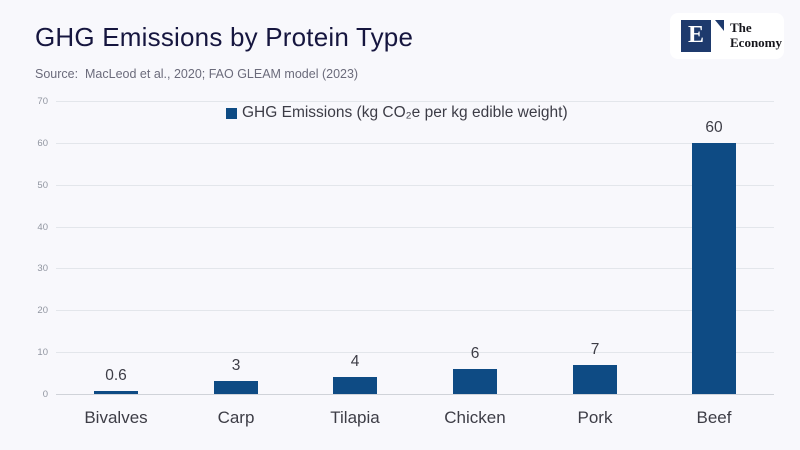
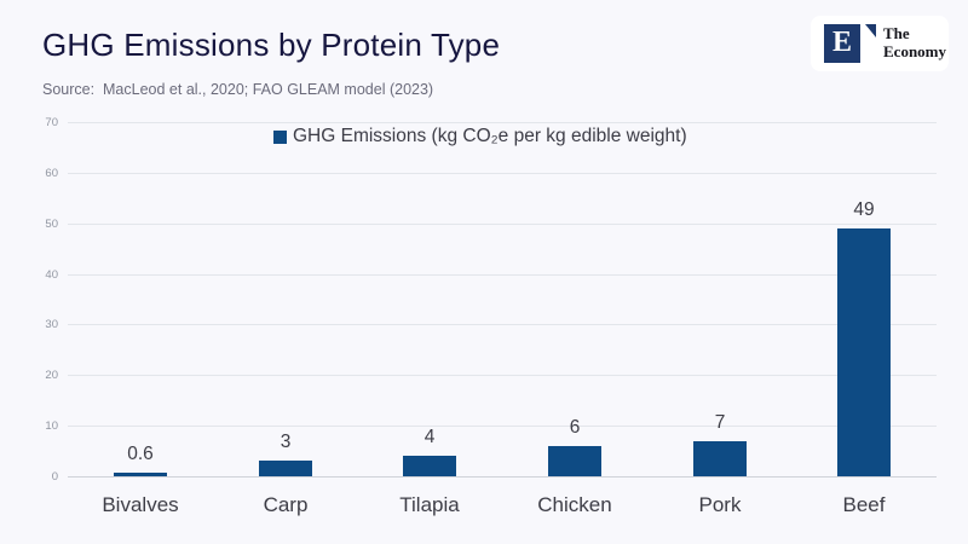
Beef: 60 -> 49
